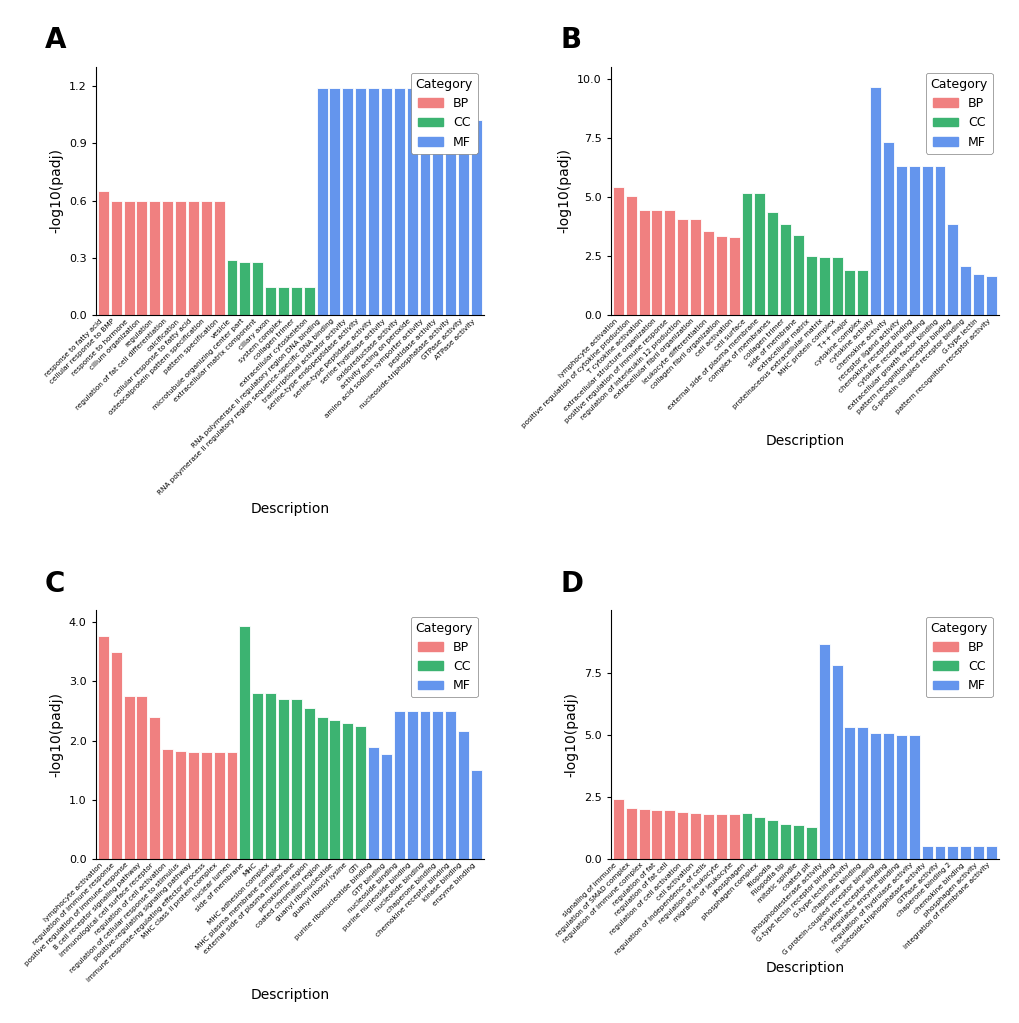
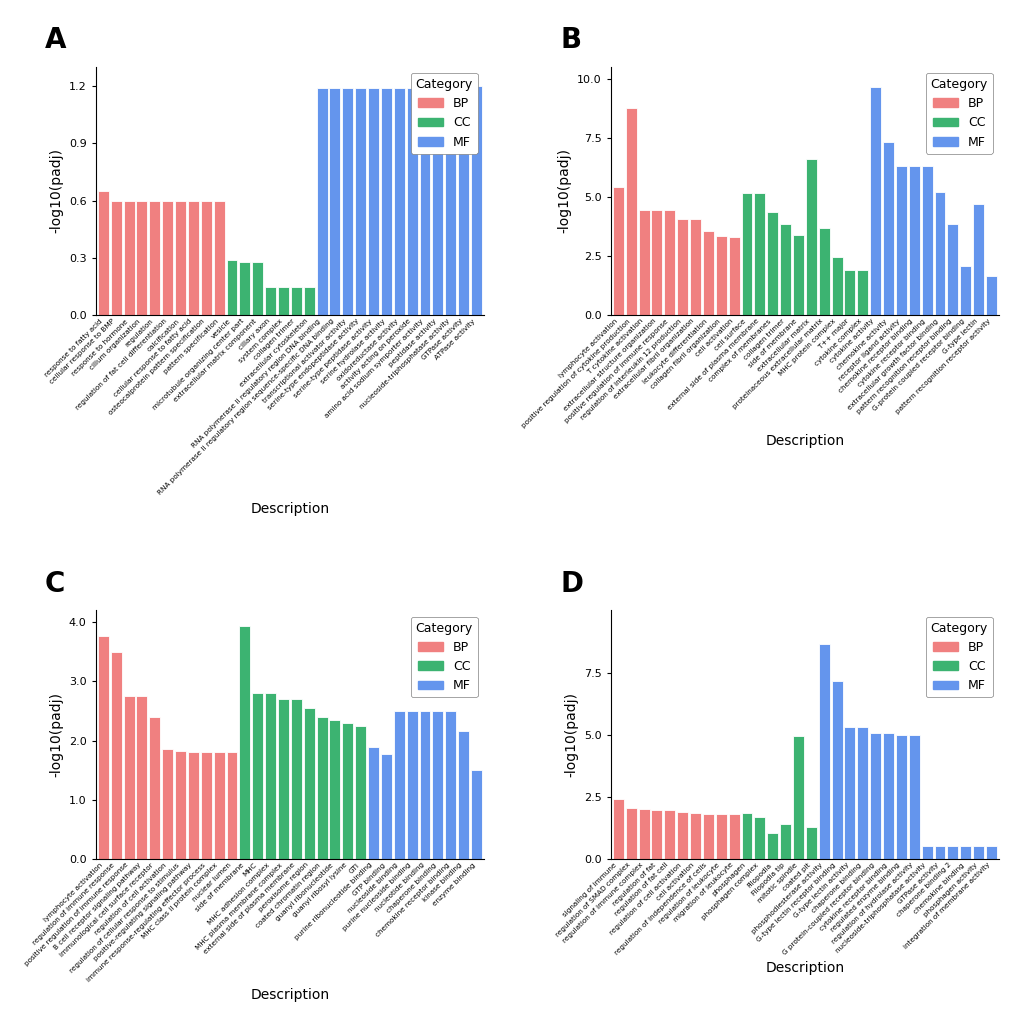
ATPase activity: 1.02 -> 1.20
positive regulation of cytokine production: 5.05 -> 8.75
extracellular matrix: 2.50 -> 6.60
proteinaceous extracellular matrix: 2.45 -> 3.70
extracelluiar growth factor binding: 6.30 -> 5.20
G-type lectin: 1.75 -> 4.70
Filopodia: 1.55 -> 1.05
mitotic spindle: 1.35 -> 4.95
G-type lectin receptor binding: 7.80 -> 7.15
